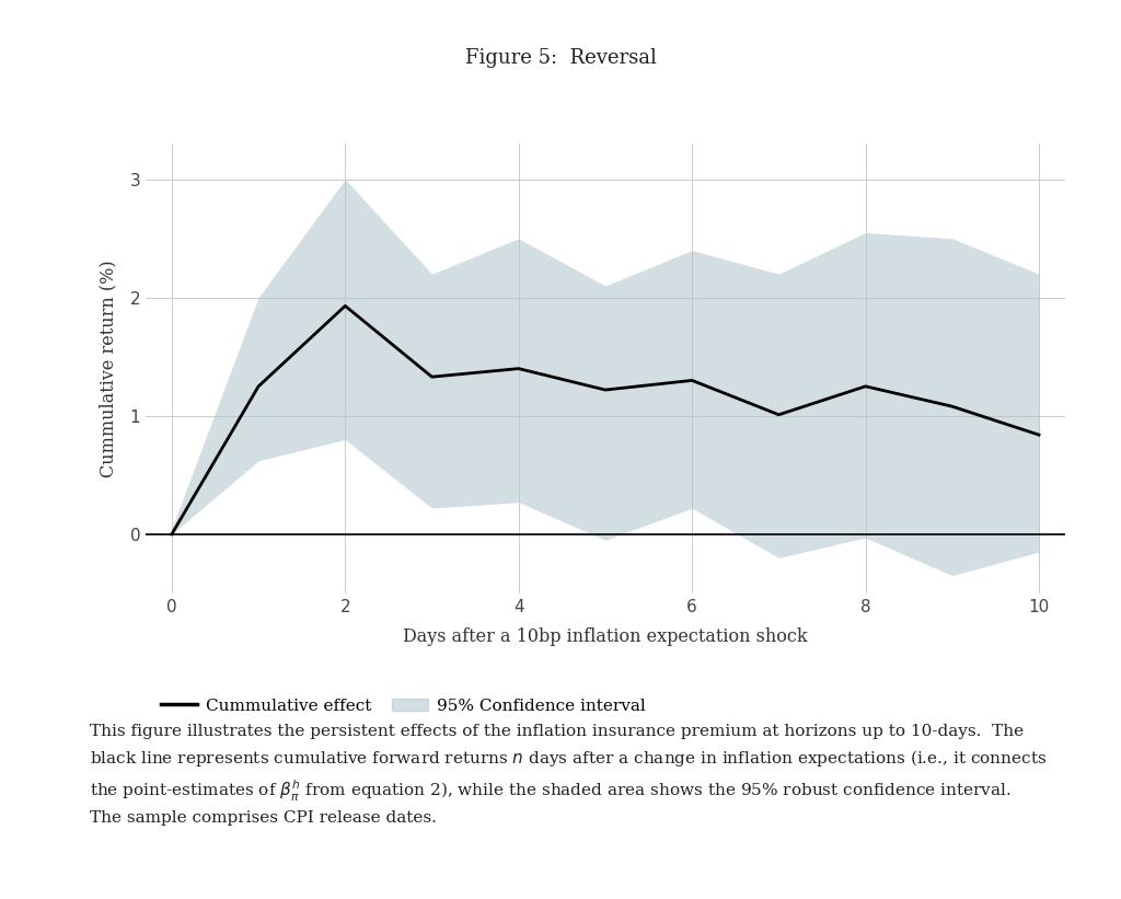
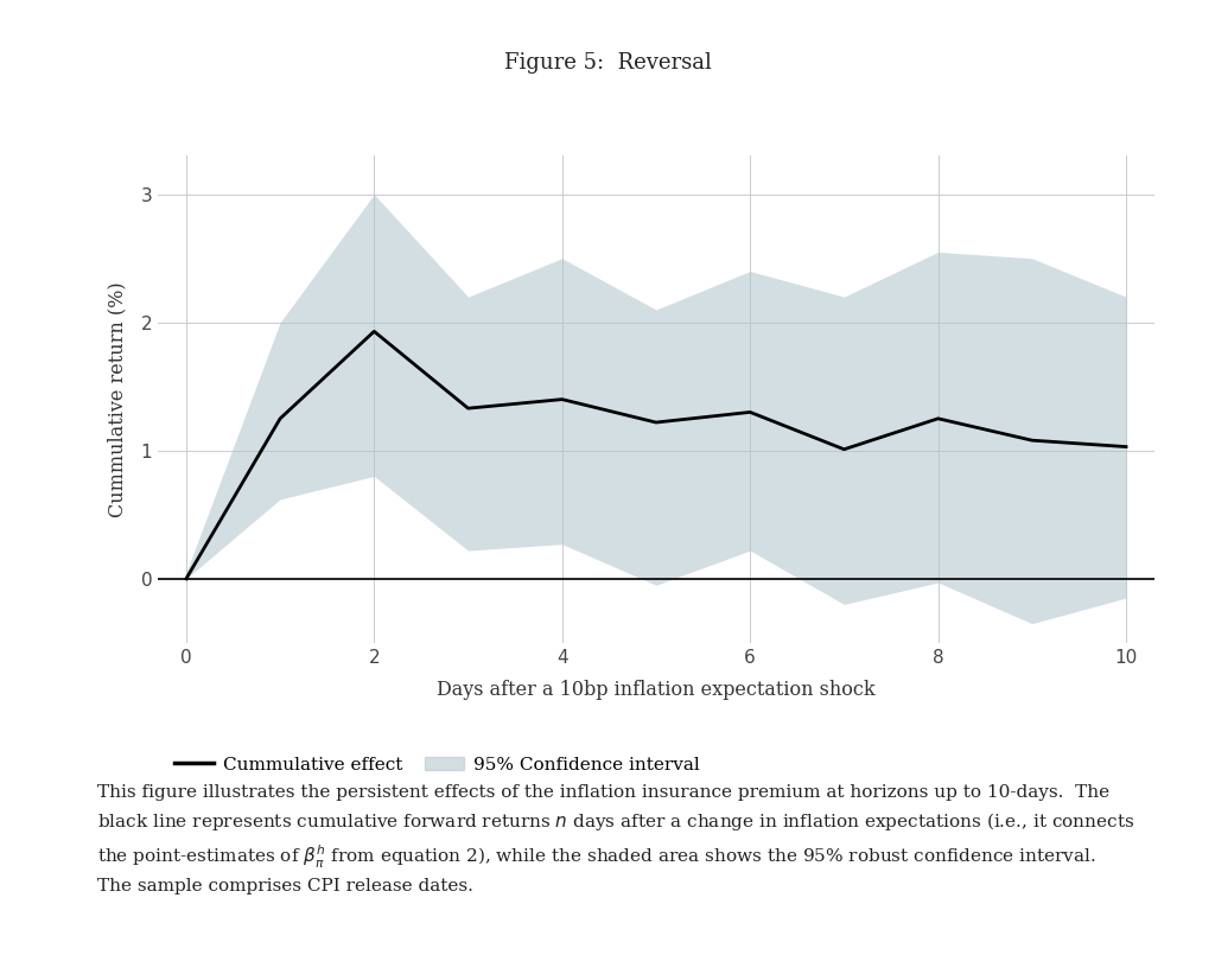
Cummulative effect/10: 0.84 -> 1.03
